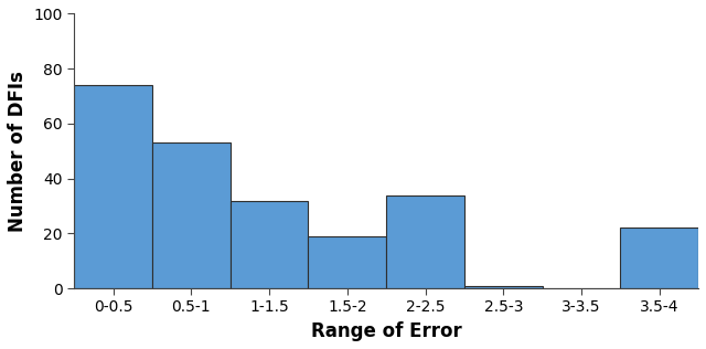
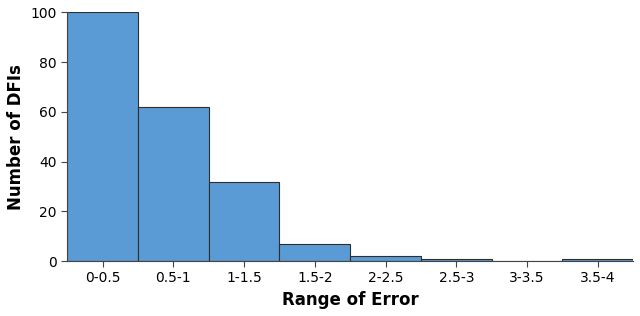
0-0.5: 74 -> 100
0.5-1: 53 -> 62
1.5-2: 19 -> 7
2-2.5: 34 -> 2
3.5-4: 22 -> 1
